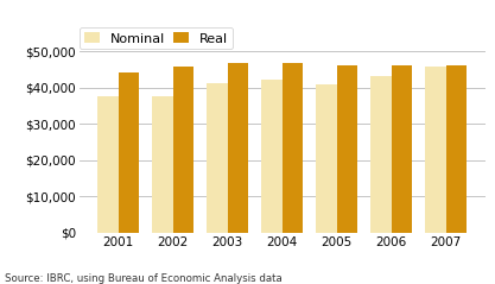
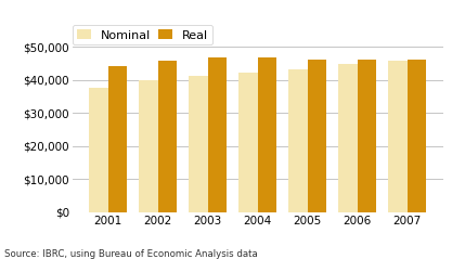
Nominal/2002: $37,500 -> $39,800
Nominal/2005: $41,000 -> $43,200
Nominal/2006: $43,000 -> $44,700
